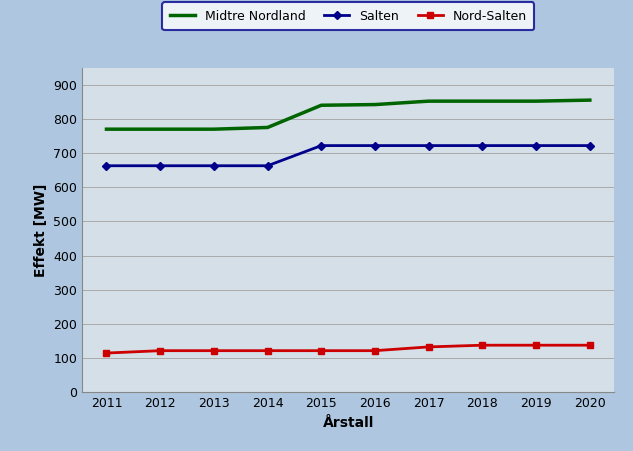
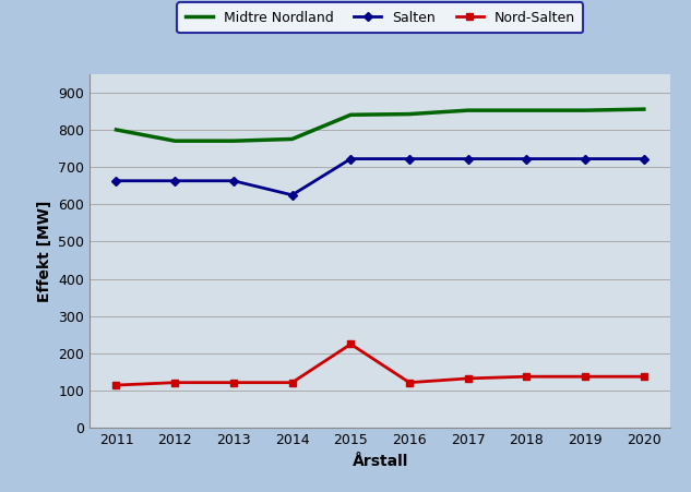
Midtre Nordland/2011: 770 -> 800
Salten/2014: 663 -> 625
Nord-Salten/2015: 122 -> 225
